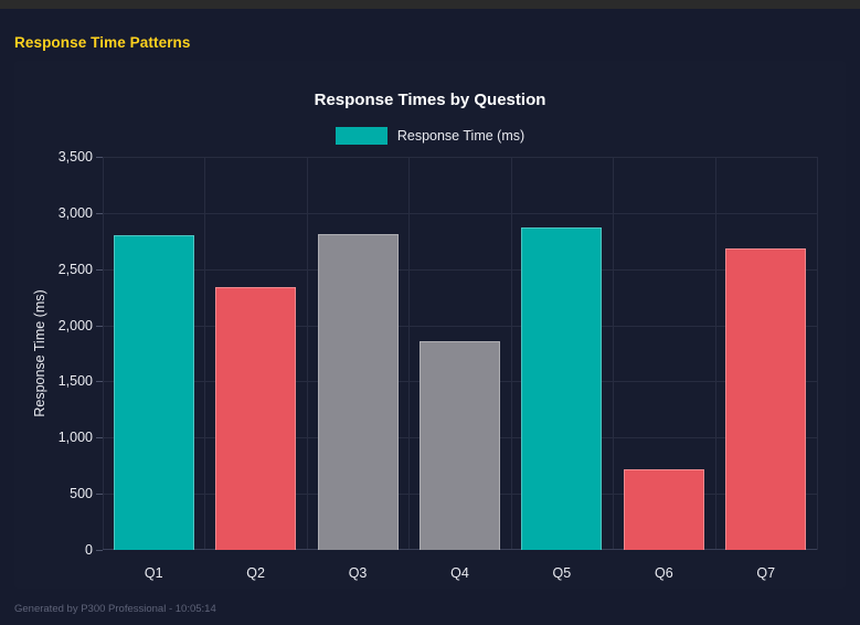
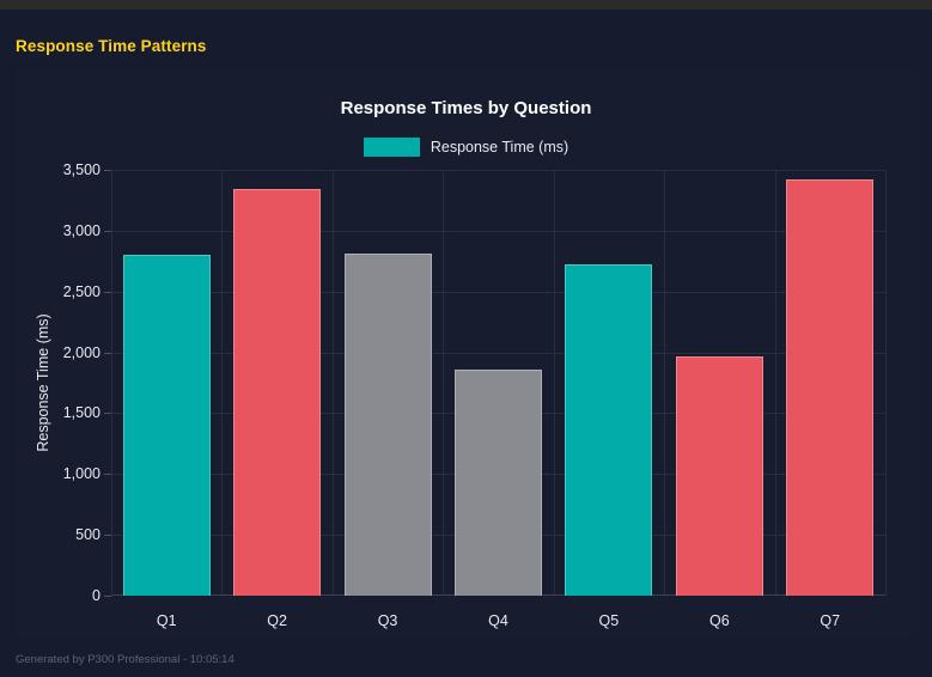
Q2: 2340 -> 3340
Q5: 2870 -> 2720
Q6: 720 -> 1970
Q7: 2680 -> 3420
